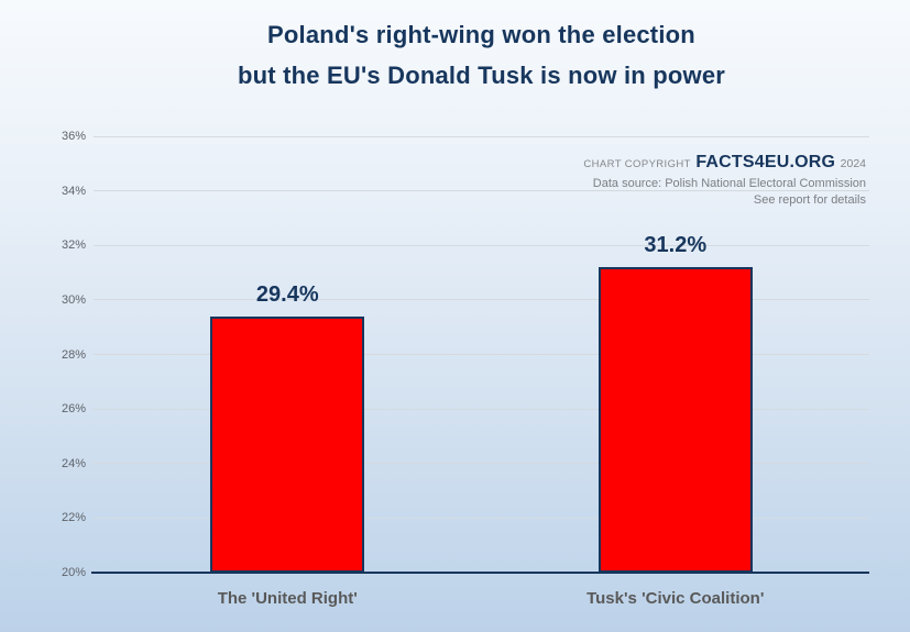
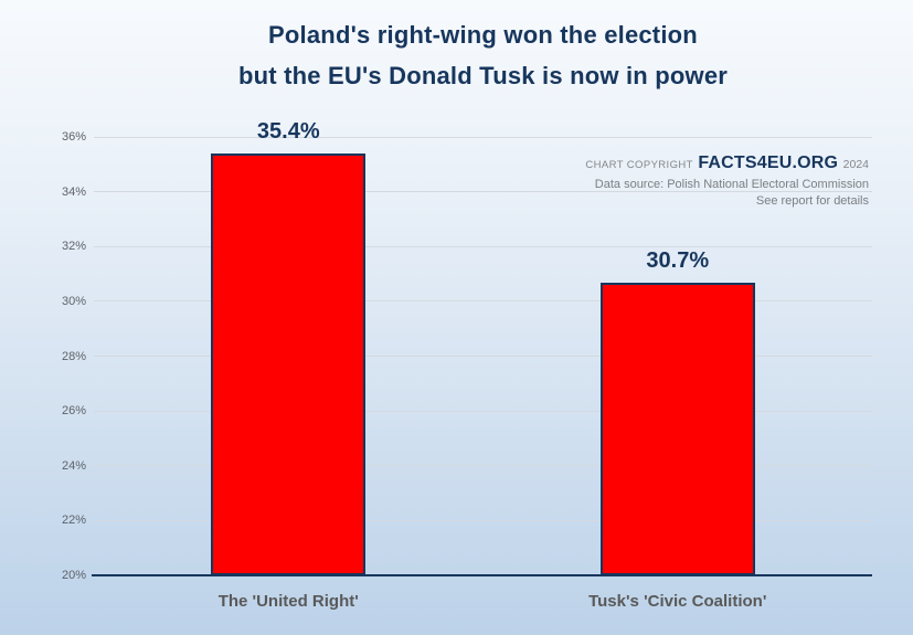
The 'United Right': 29.4% -> 35.4%
Tusk's 'Civic Coalition': 31.2% -> 30.7%
